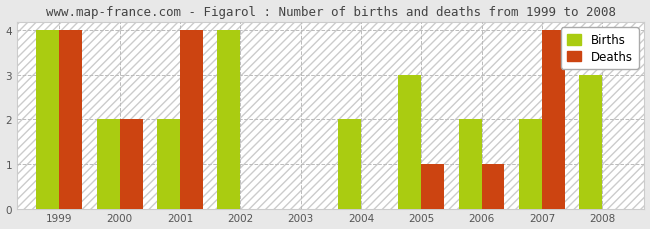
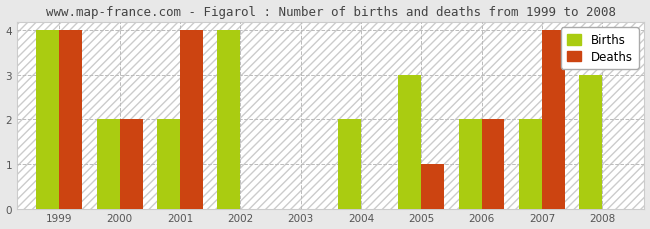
Deaths/2006: 1 -> 2
